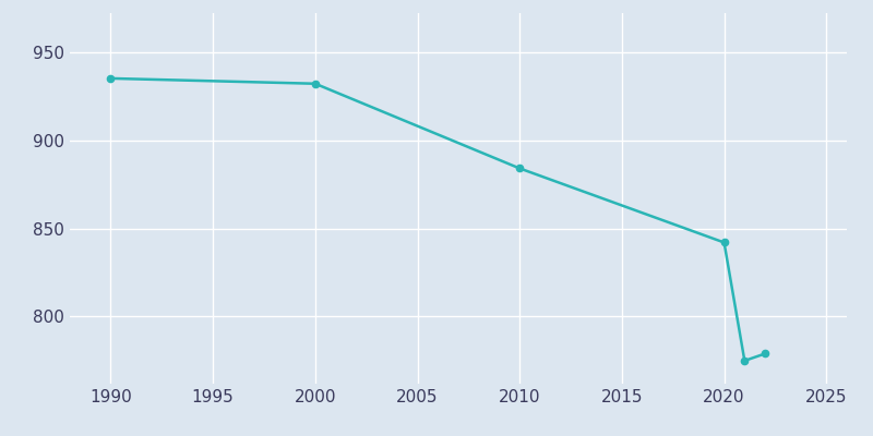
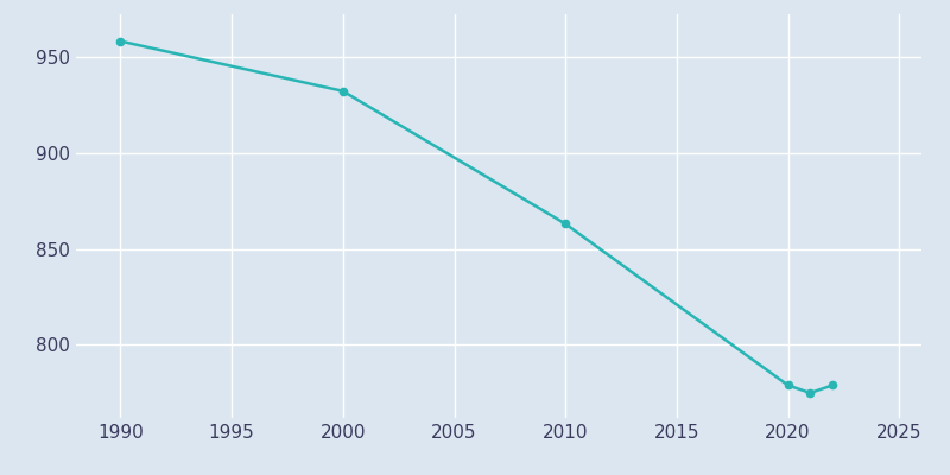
1990: 935 -> 958
2010: 884 -> 863
2020: 842 -> 779
